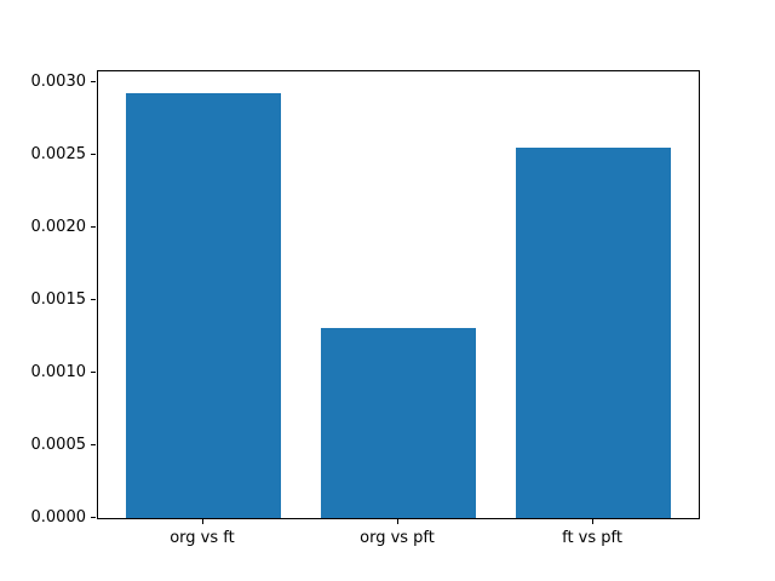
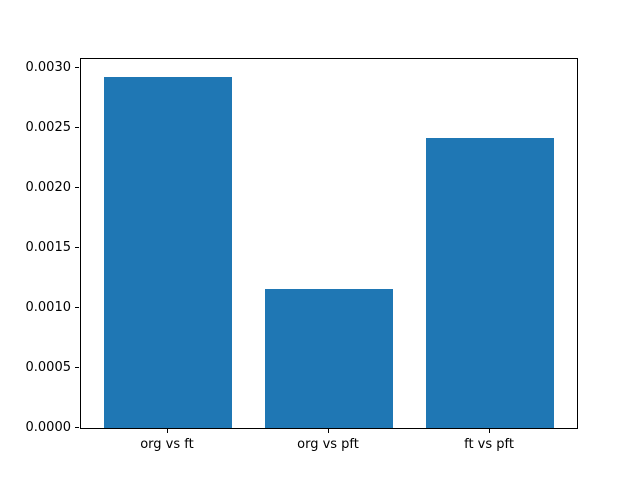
org vs pft: 0.00131 -> 0.00116
ft vs pft: 0.00255 -> 0.00242
